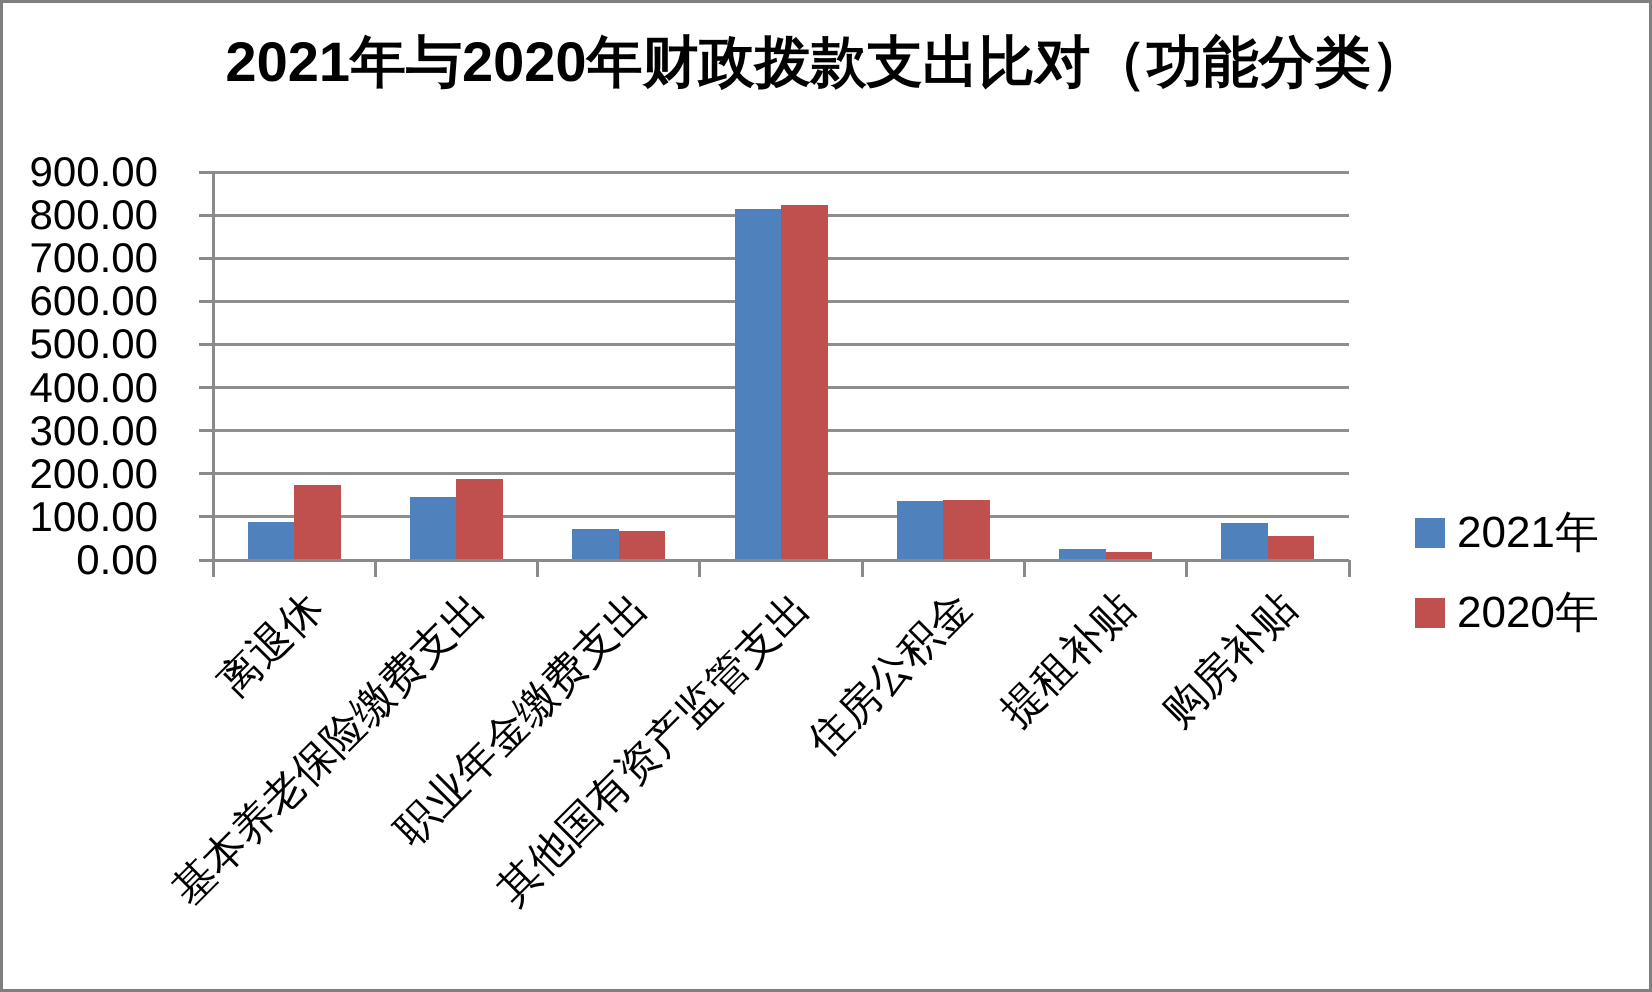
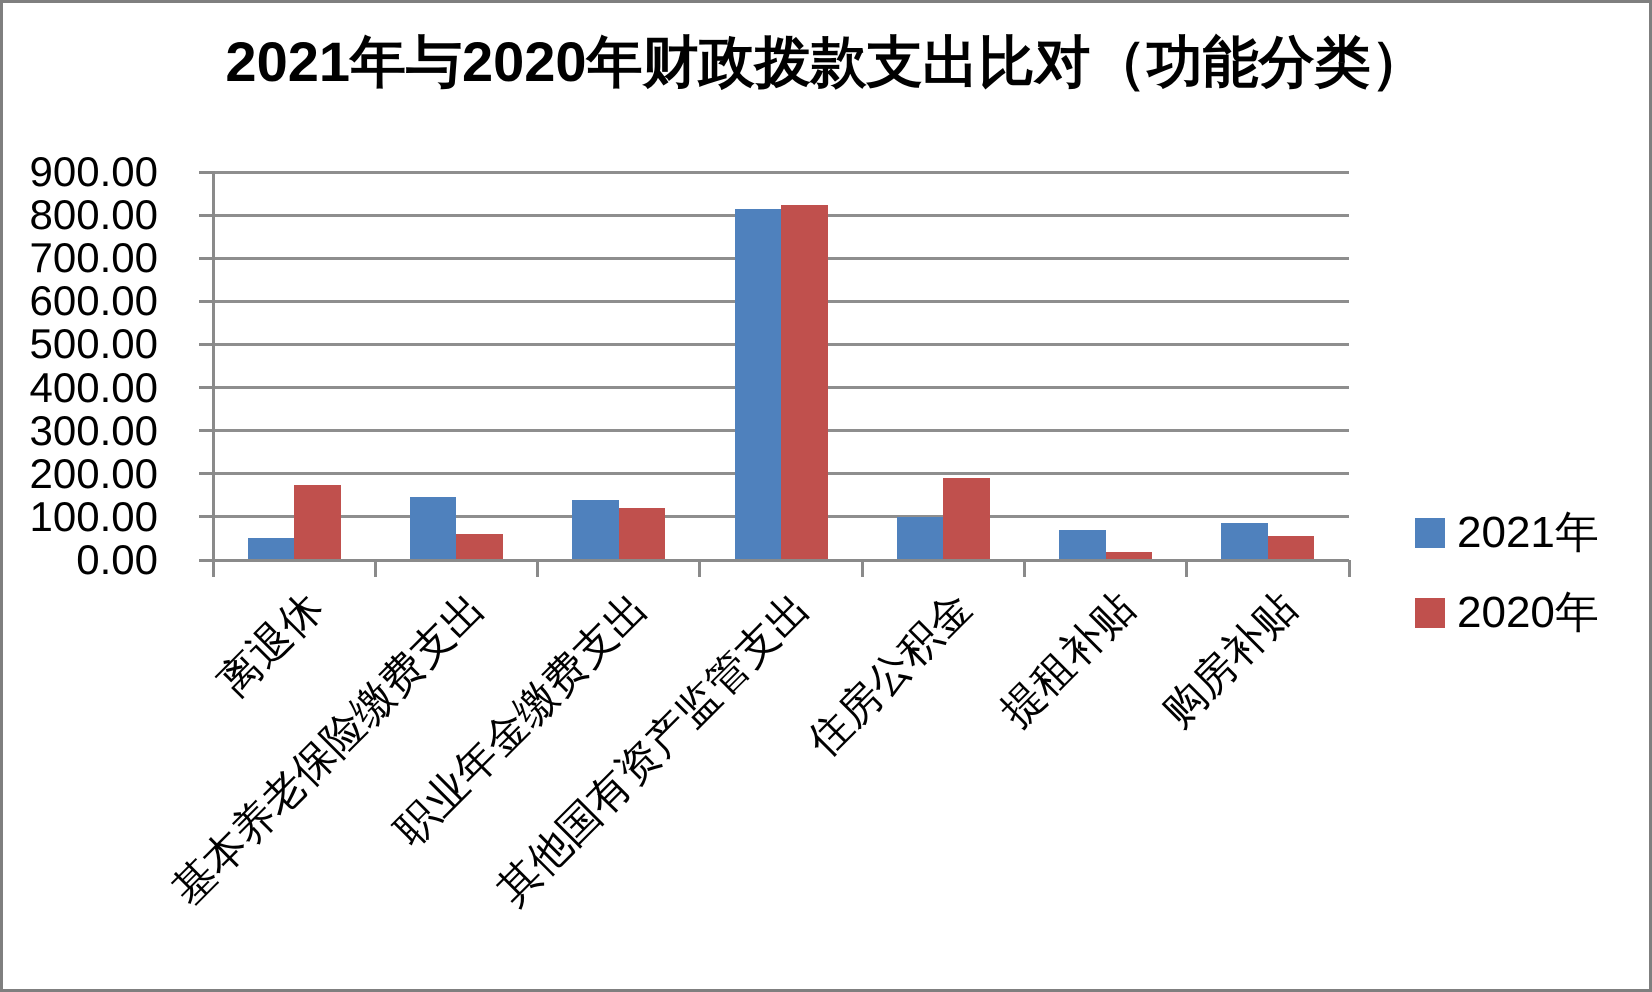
2021年/离退休: 90 -> 50
2020年/基本养老保险缴费支出: 190 -> 60
2021年/职业年金缴费支出: 70 -> 140
2020年/职业年金缴费支出: 70 -> 120
2021年/住房公积金: 140 -> 100
2020年/住房公积金: 140 -> 190
2021年/提租补贴: 20 -> 70
